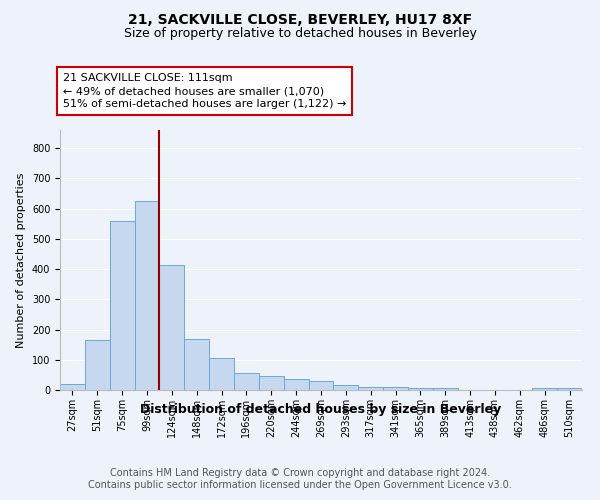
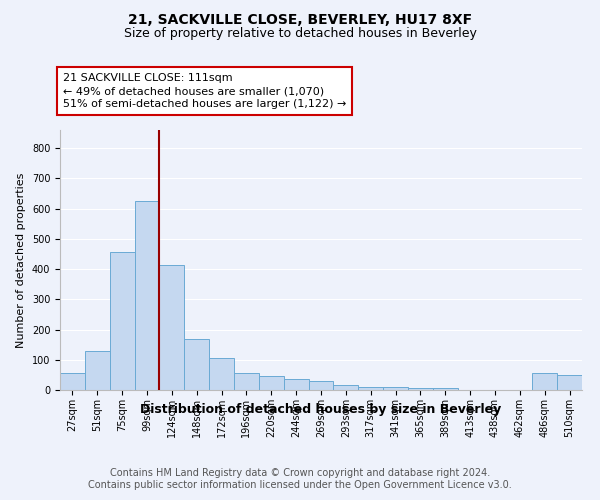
27sqm: 20 -> 55
51sqm: 165 -> 130
75sqm: 560 -> 455
486sqm: 7 -> 55
510sqm: 7 -> 50
